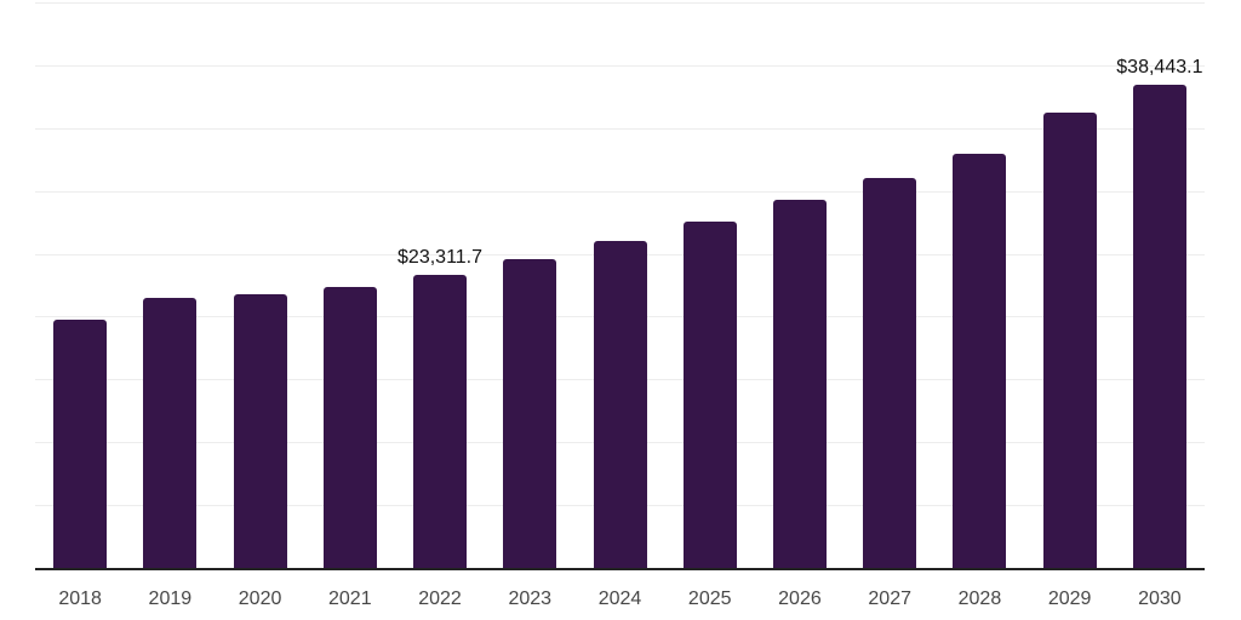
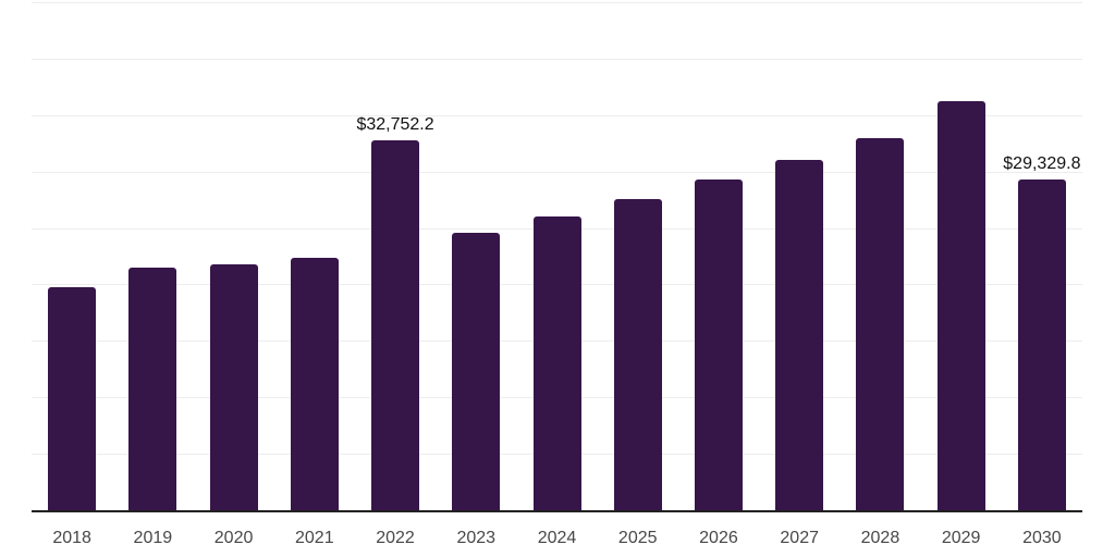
2022: $23,311.7 -> $32,752.2
2030: $38,443.1 -> $29,329.8
